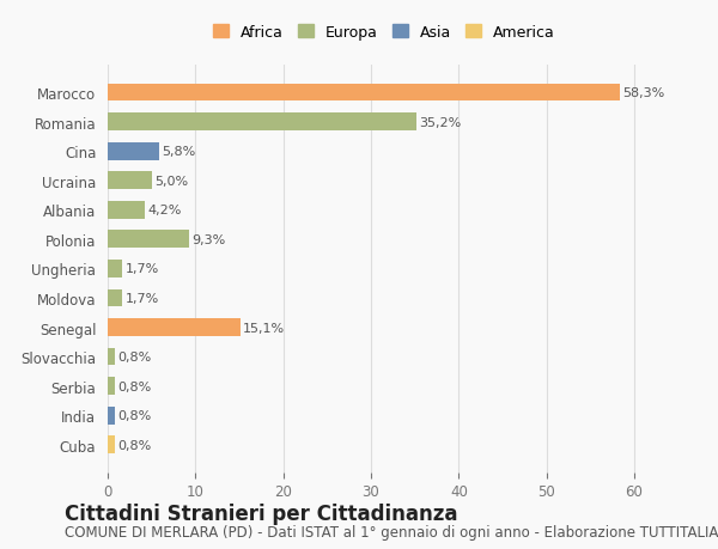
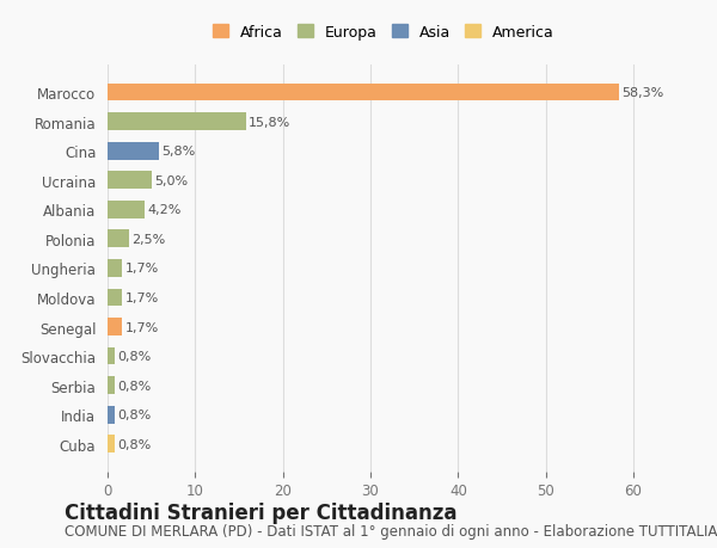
Romania: 35,2% -> 15,8%
Polonia: 9,3% -> 2,5%
Senegal: 15,1% -> 1,7%
